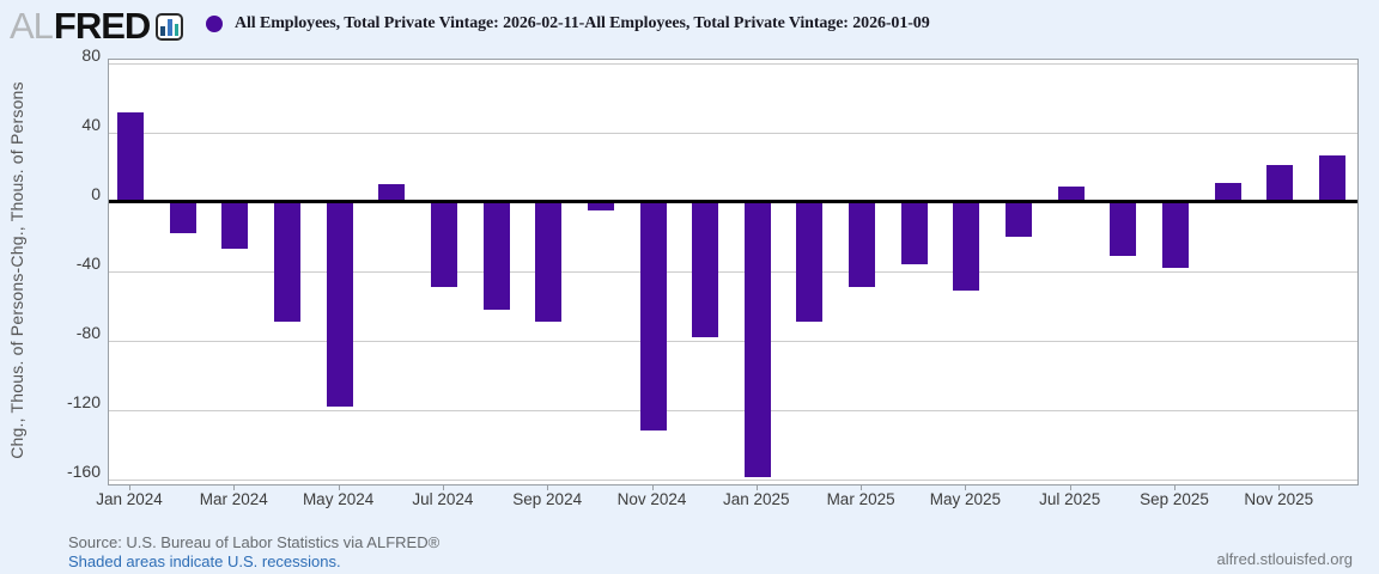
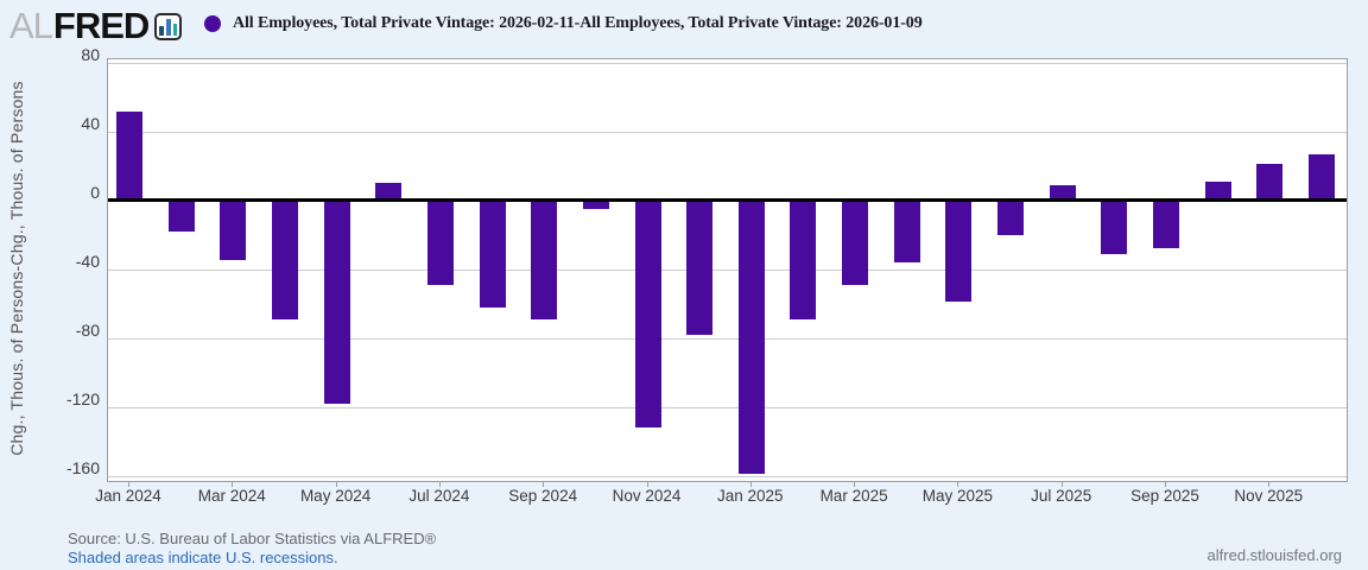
Mar 2024: -27 -> -35
May 2025: -51 -> -59
Sep 2025: -38 -> -28
